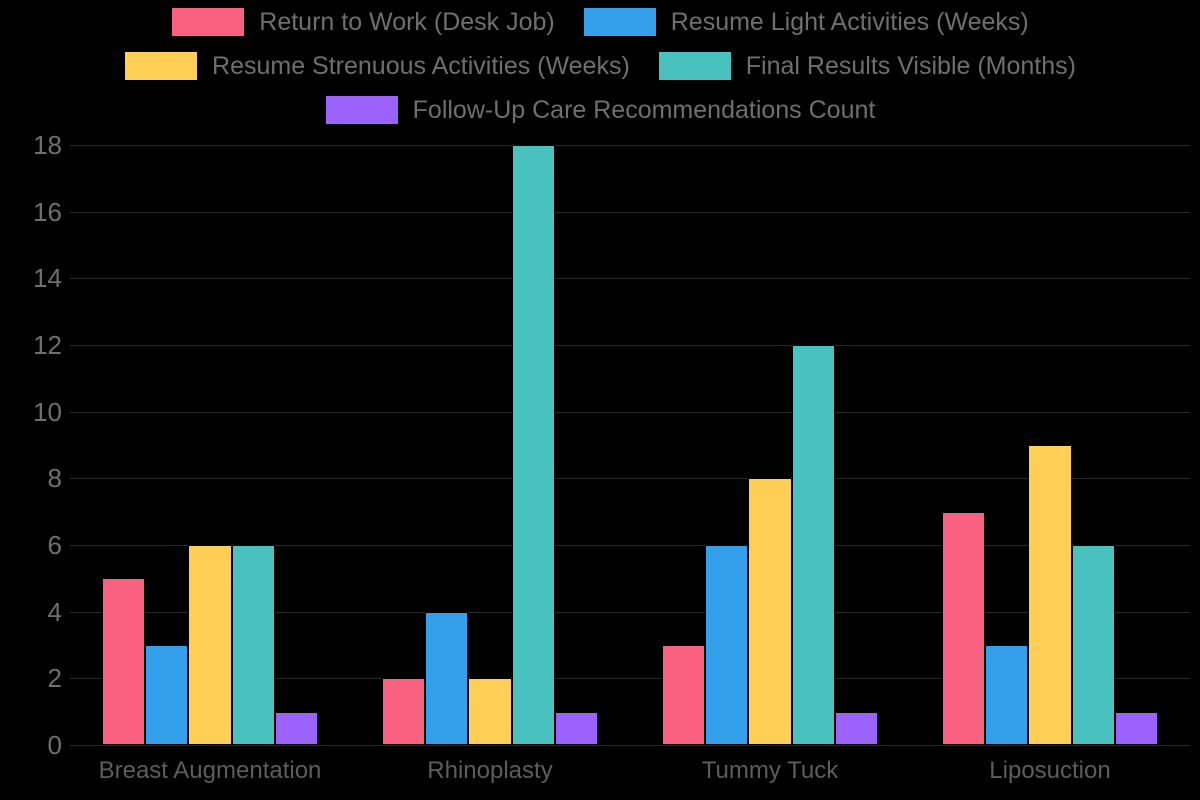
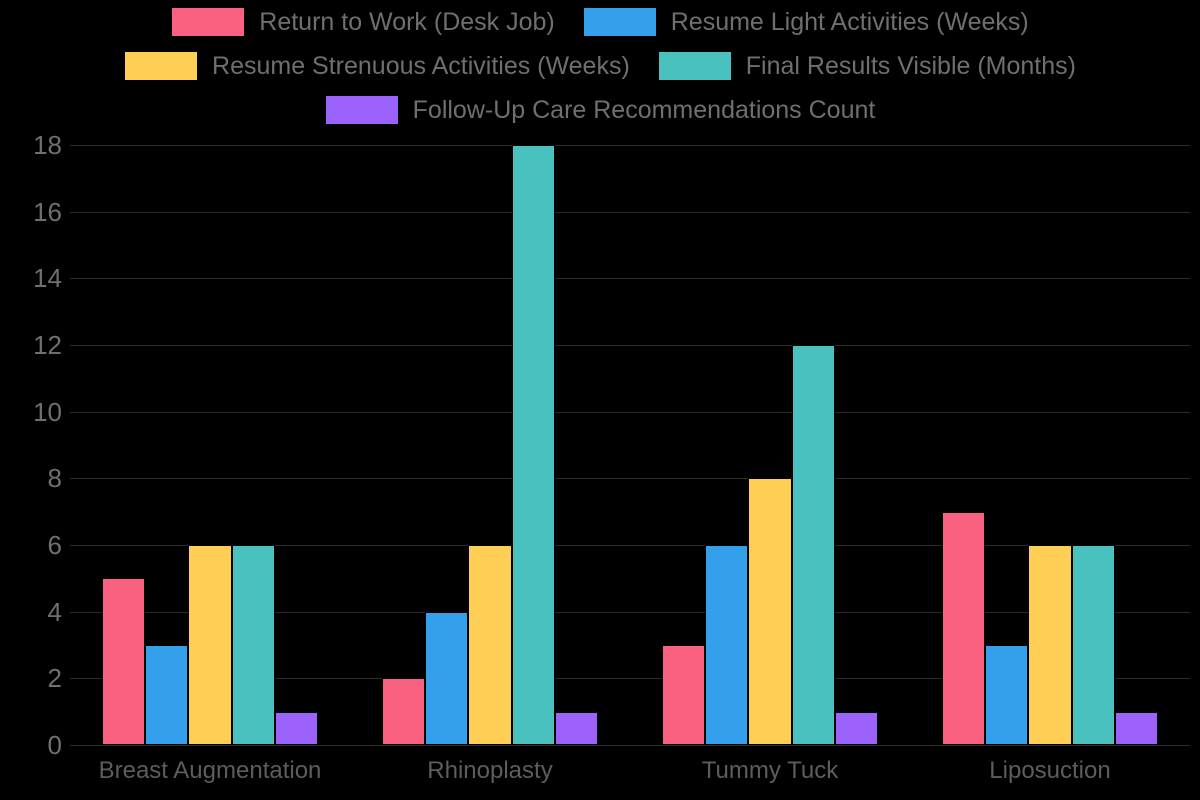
Resume Strenuous Activities (Weeks)/Rhinoplasty: 2 -> 6
Resume Strenuous Activities (Weeks)/Liposuction: 9 -> 6
